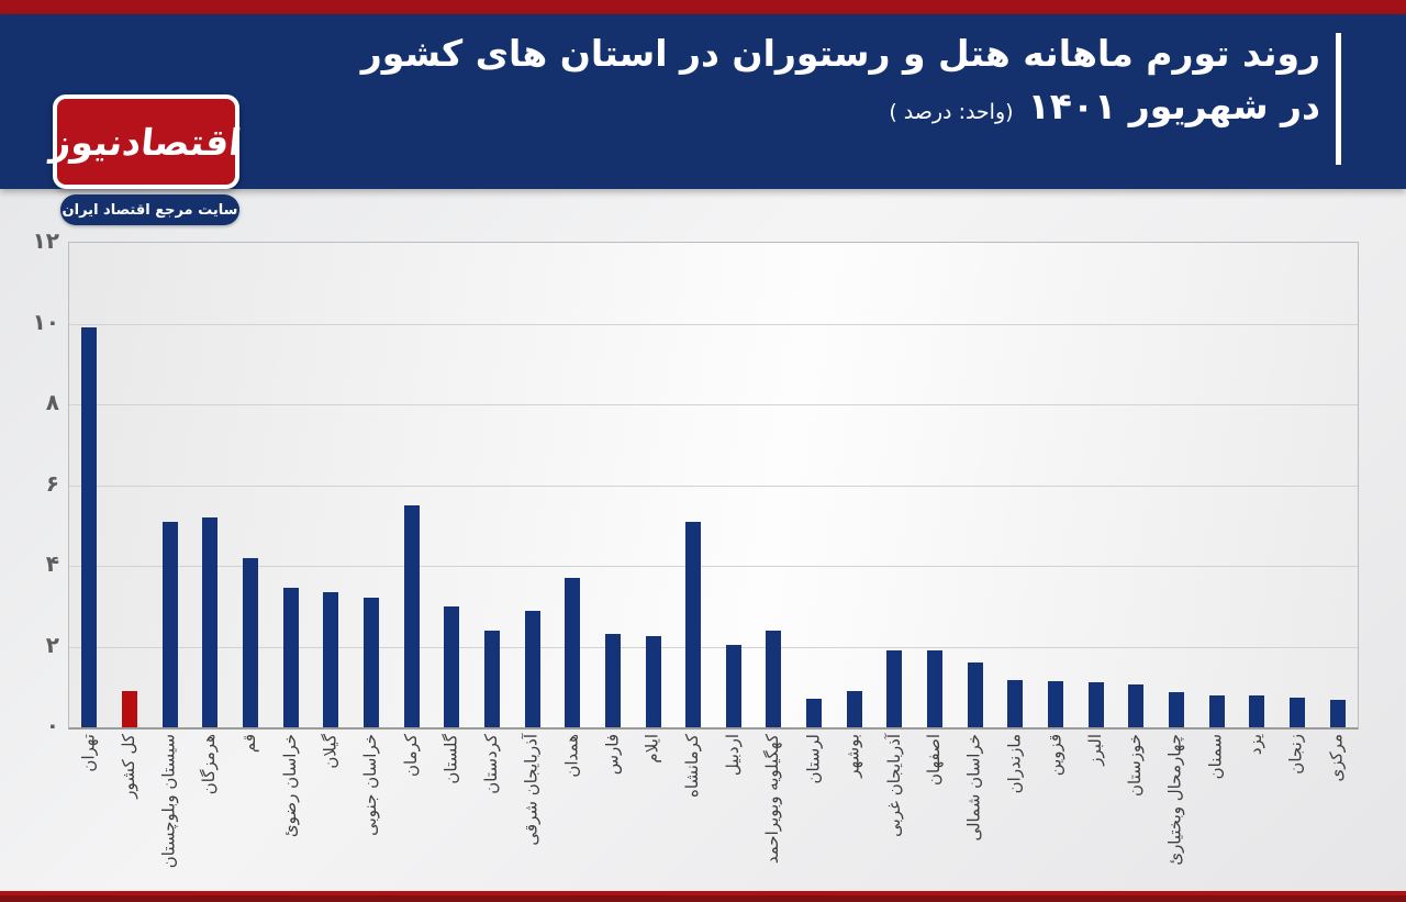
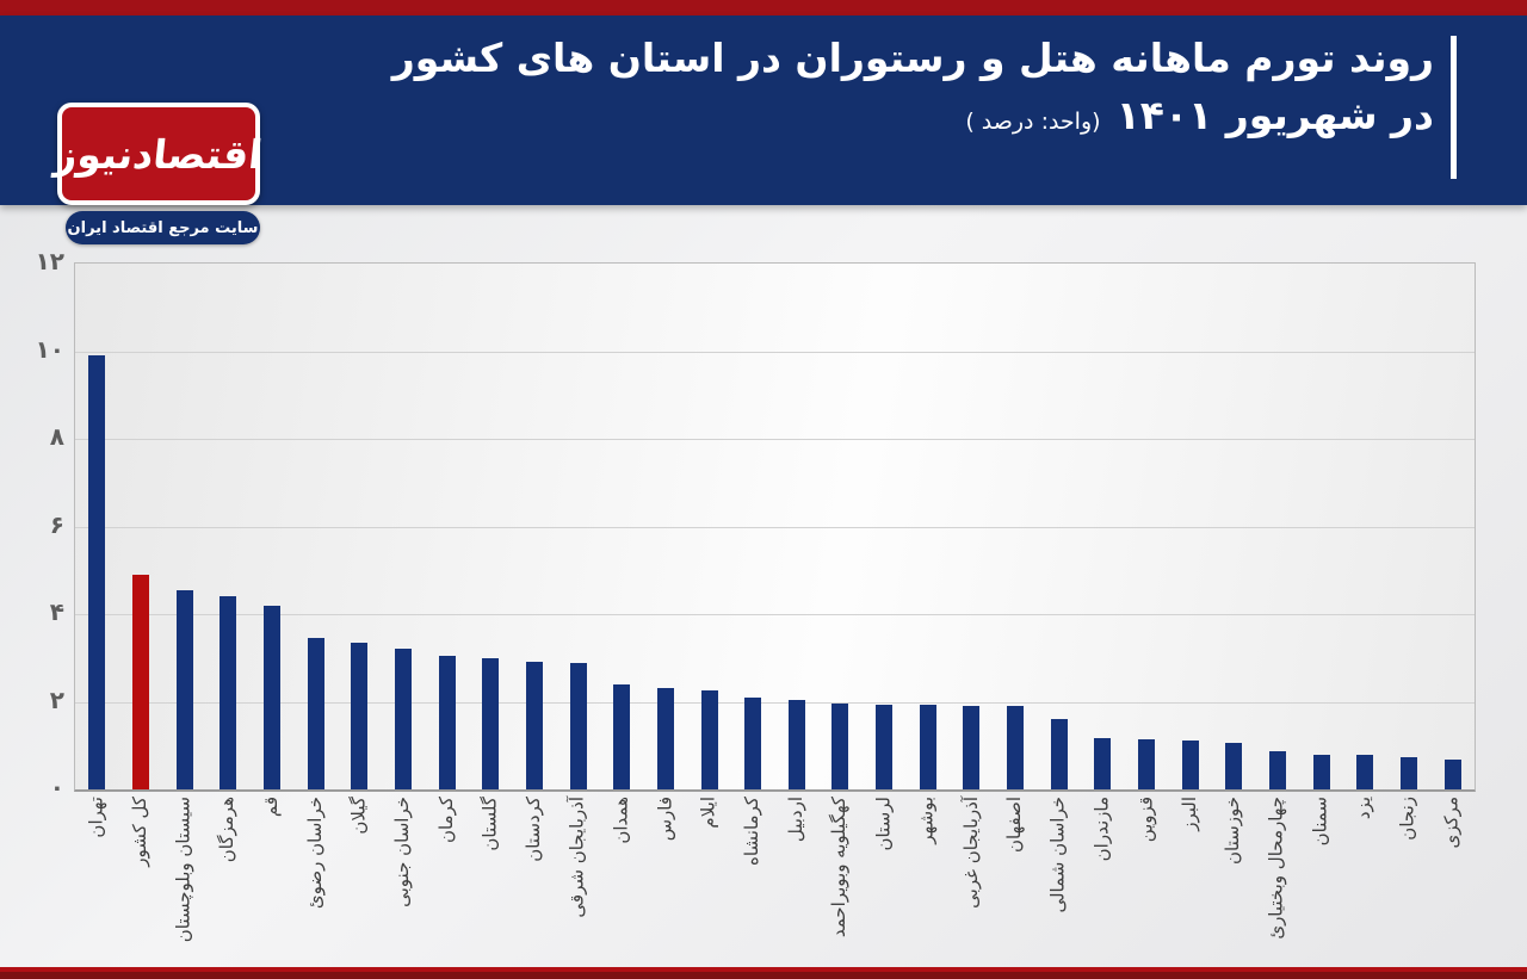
کل کشور: 0.9 -> 4.9
سیستان وبلوچستان: 5.1 -> 4.5
هرمزگان: 5.2 -> 4.4
کرمان: 5.5 -> 3.0
کردستان: 2.4 -> 2.9
همدان: 3.7 -> 2.4
کرمانشاه: 5.1 -> 2.1
کهگیلویه وبویراحمد: 2.4 -> 2.0
لرستان: 0.7 -> 1.9
بوشهر: 0.9 -> 1.9
